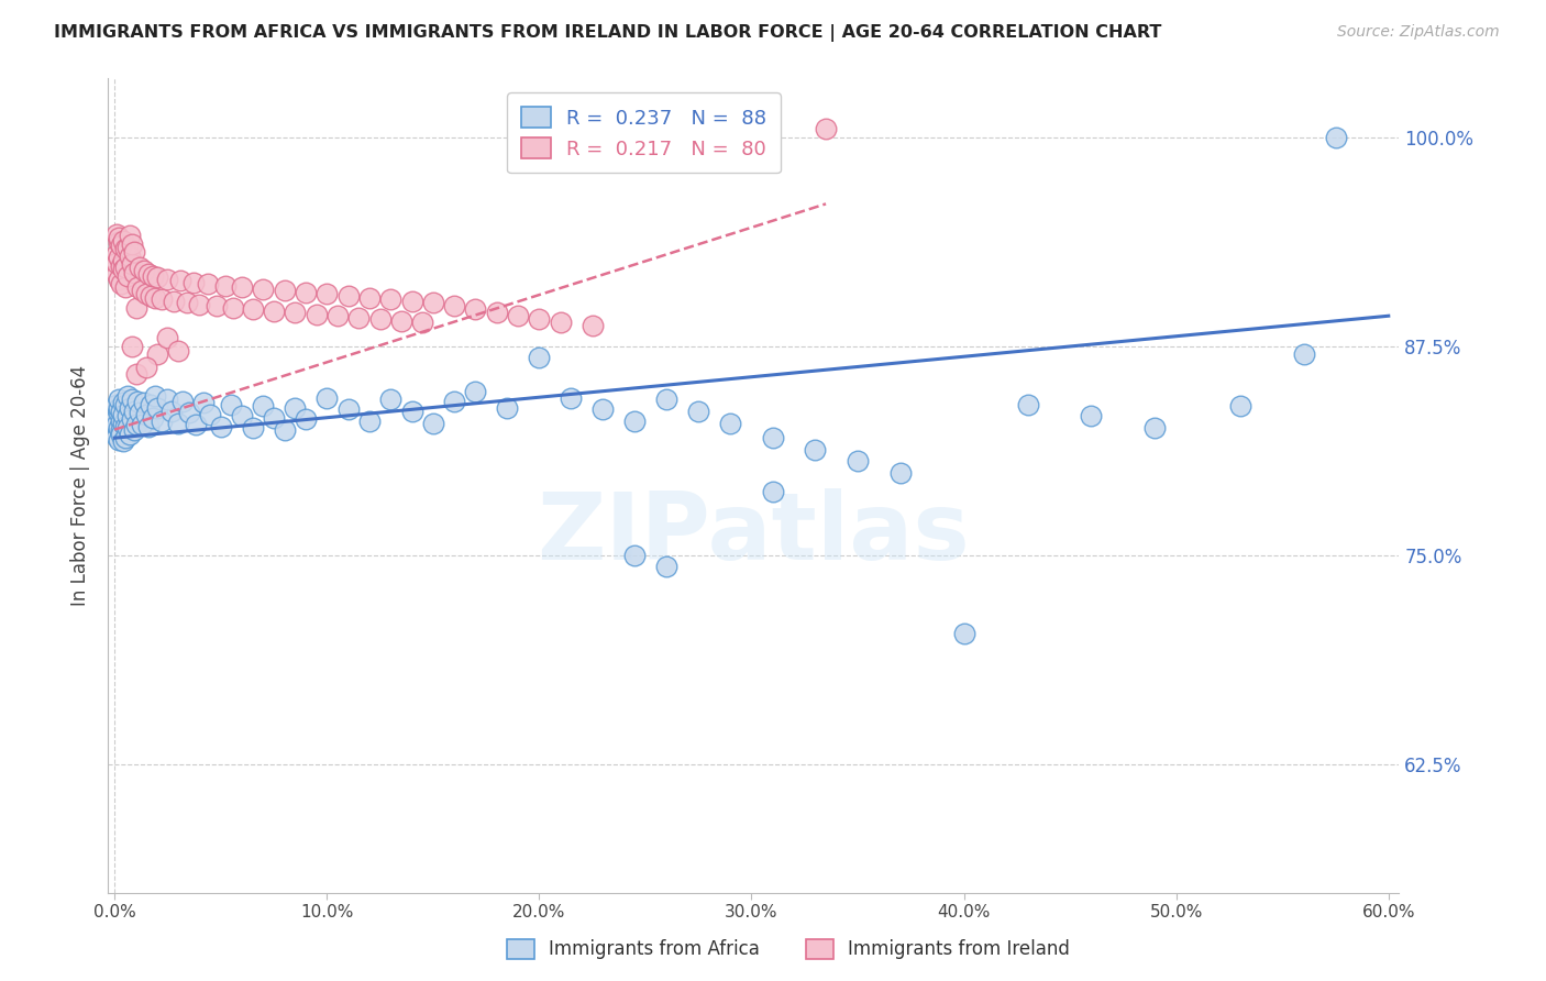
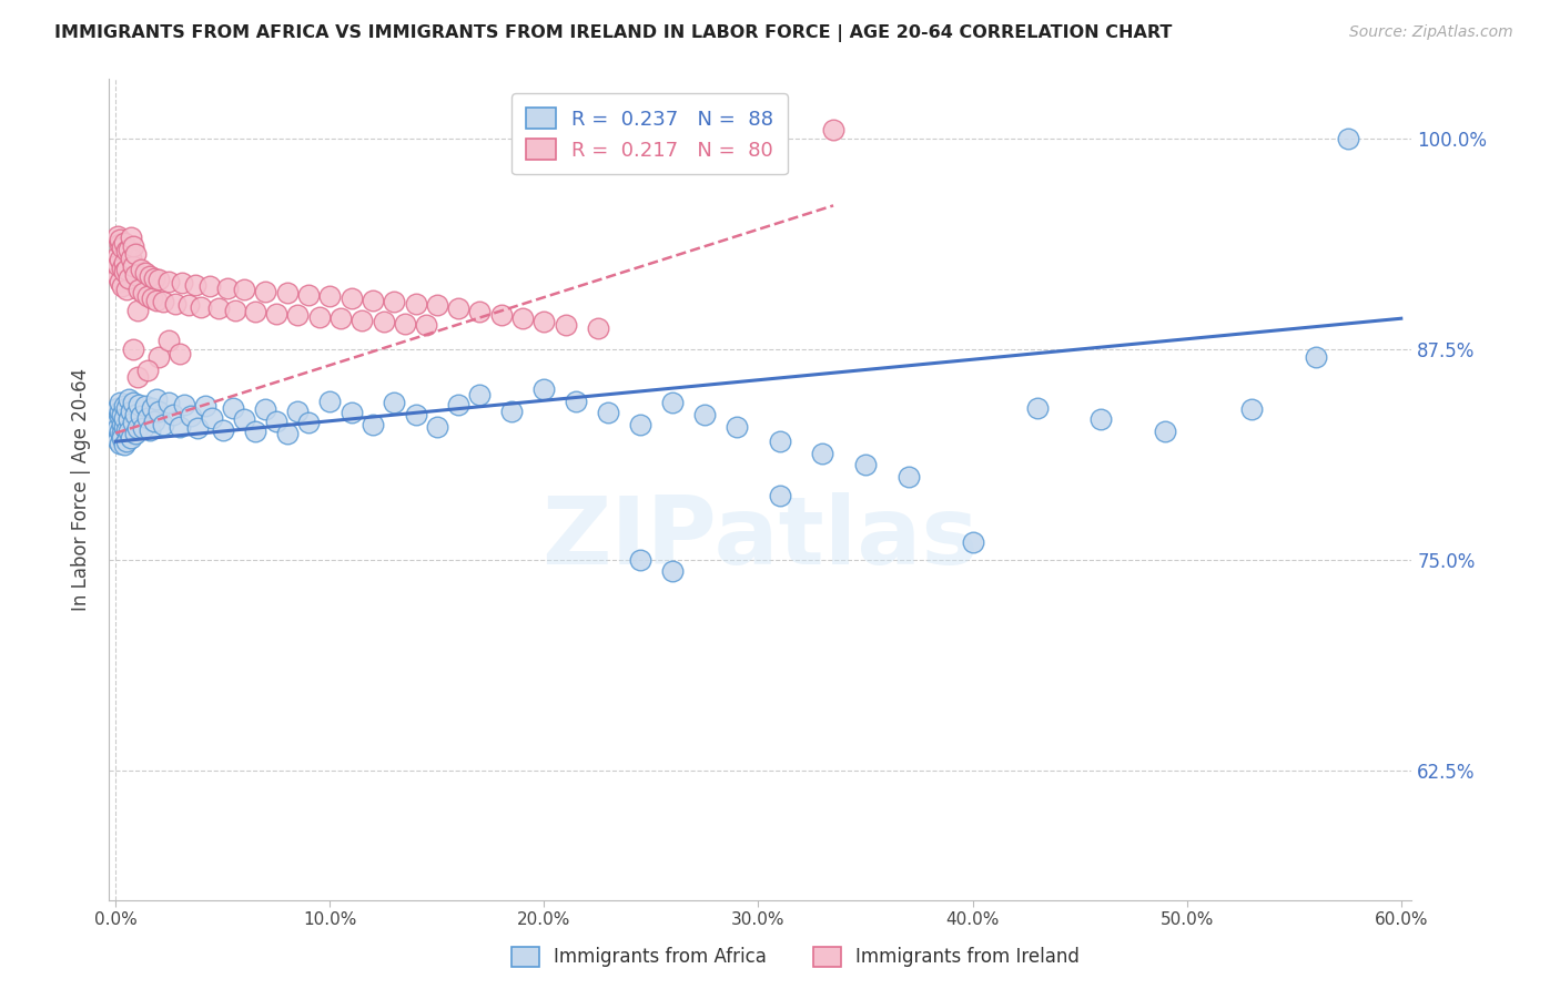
R = 0.237 N = 88/20.0%: 86.8% -> 85.1%
R = 0.237 N = 88/40.0%: 70.3% -> 76.0%
